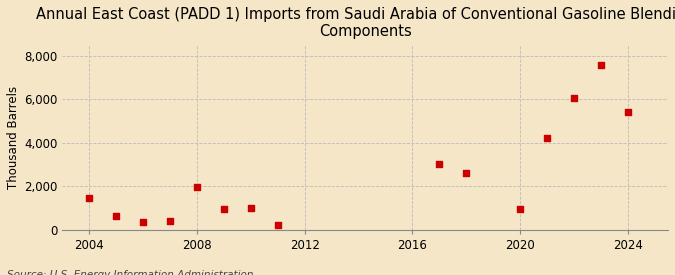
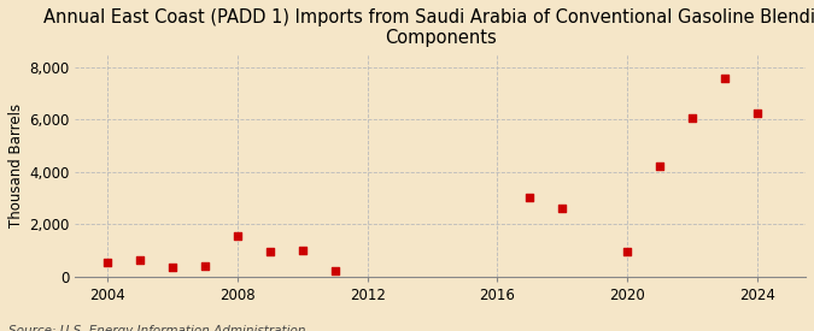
2004: 1,450 -> 550
2008: 1,950 -> 1,550
2024: 5,400 -> 6,250
